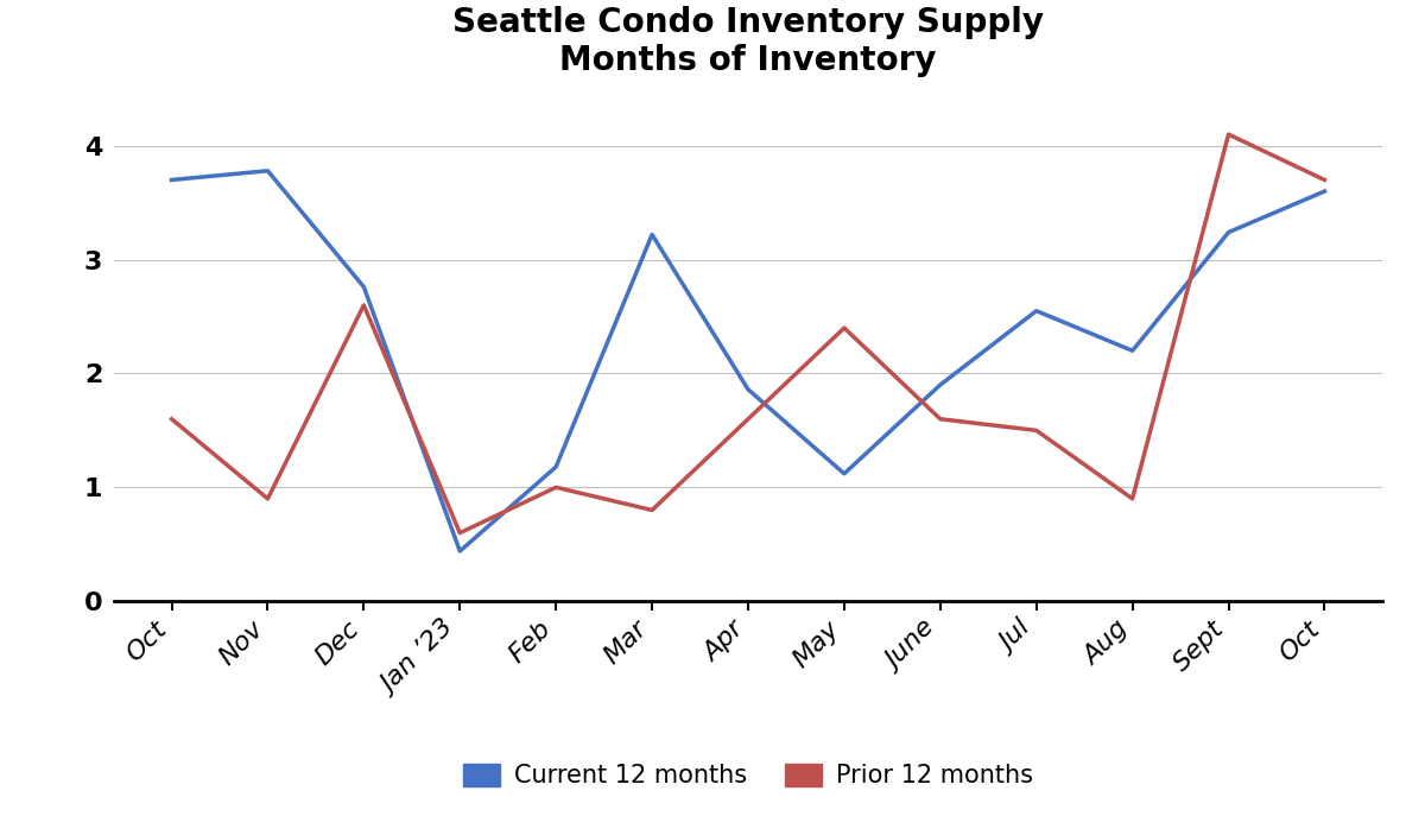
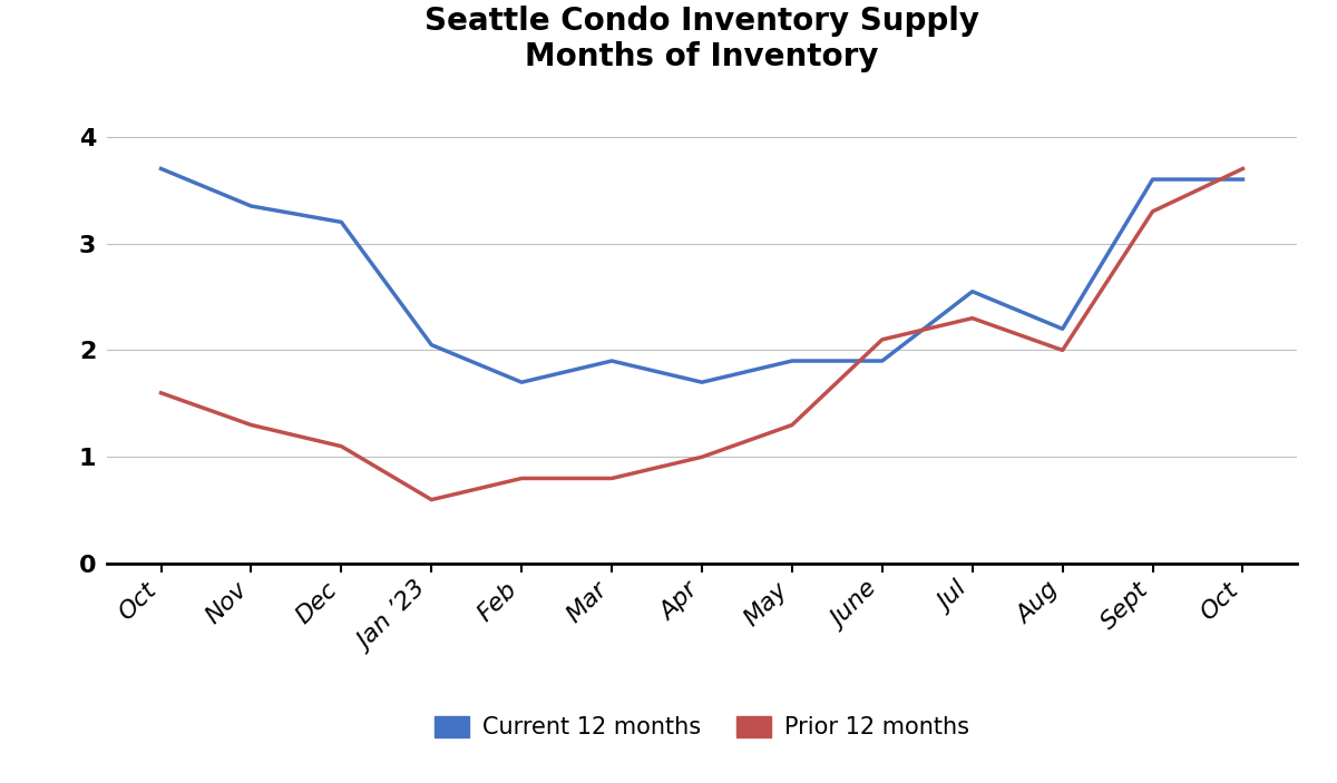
Current 12 months/Nov: 3.78 -> 3.35
Prior 12 months/Nov: 0.9 -> 1.3
Current 12 months/Dec: 2.76 -> 3.20
Prior 12 months/Dec: 2.6 -> 1.1
Current 12 months/Jan ’23: 0.44 -> 2.05
Current 12 months/Feb: 1.18 -> 1.70
Prior 12 months/Feb: 1.0 -> 0.8
Current 12 months/Mar: 3.22 -> 1.90
Current 12 months/Apr: 1.86 -> 1.70
Prior 12 months/Apr: 1.6 -> 1.0
Current 12 months/May: 1.12 -> 1.90
Prior 12 months/May: 2.4 -> 1.3
Prior 12 months/June: 1.6 -> 2.1
Prior 12 months/Jul: 1.5 -> 2.3
Prior 12 months/Aug: 0.9 -> 2.0
Current 12 months/Sept: 3.24 -> 3.60
Prior 12 months/Sept: 4.1 -> 3.3
